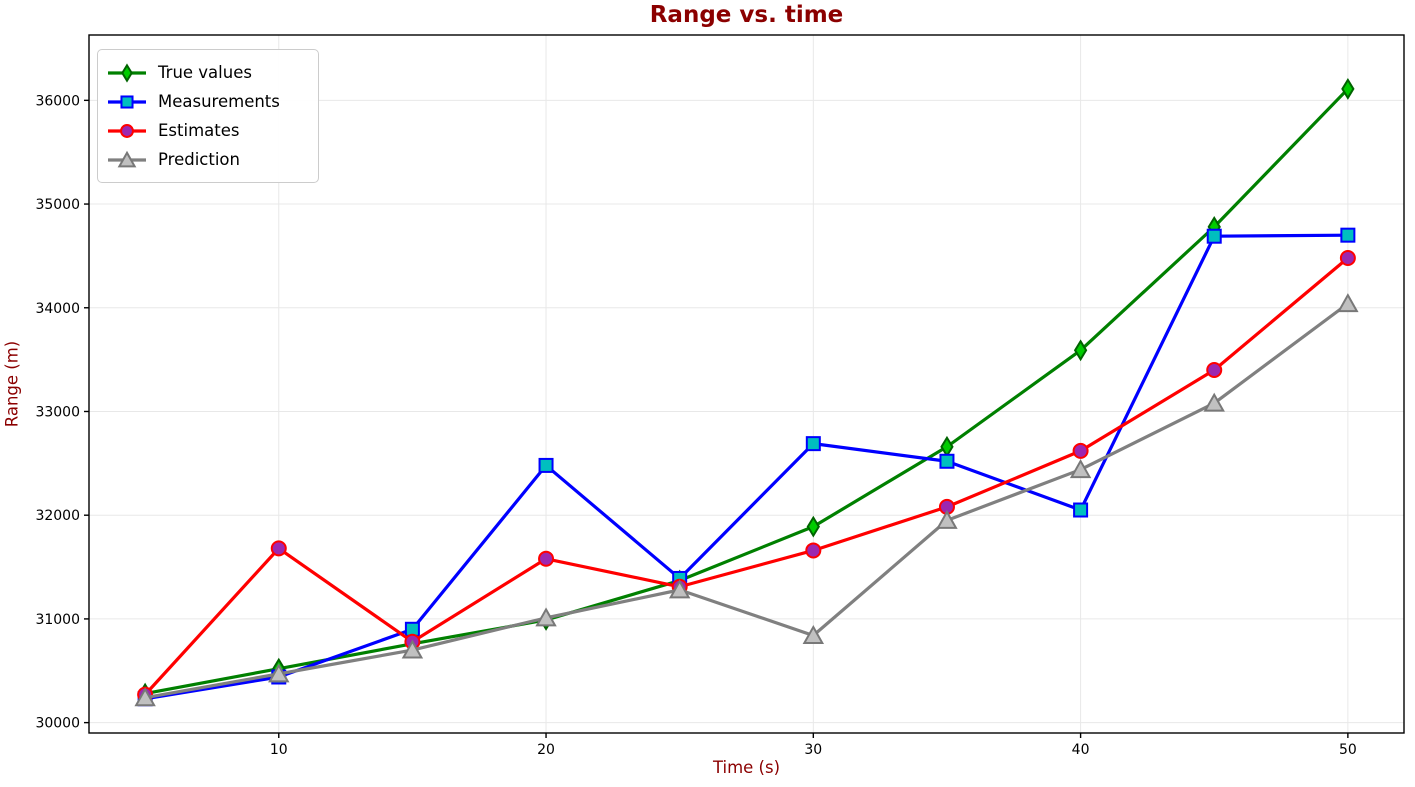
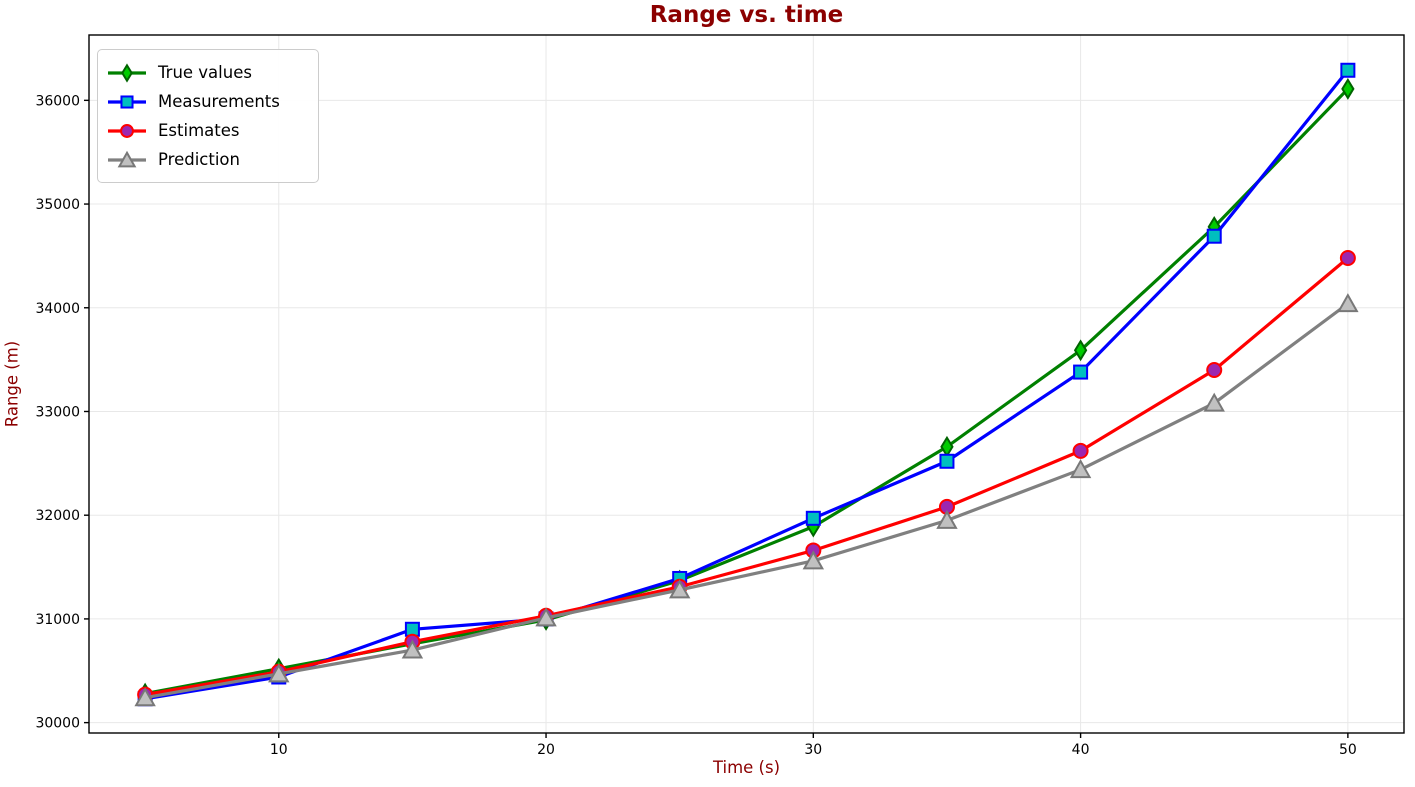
Estimates/10: 31680 -> 30490
Measurements/20: 32480 -> 31000
Estimates/20: 31580 -> 31030
Measurements/30: 32690 -> 31970
Prediction/30: 30840 -> 31560
Measurements/40: 32050 -> 33380
Measurements/50: 34700 -> 36290
